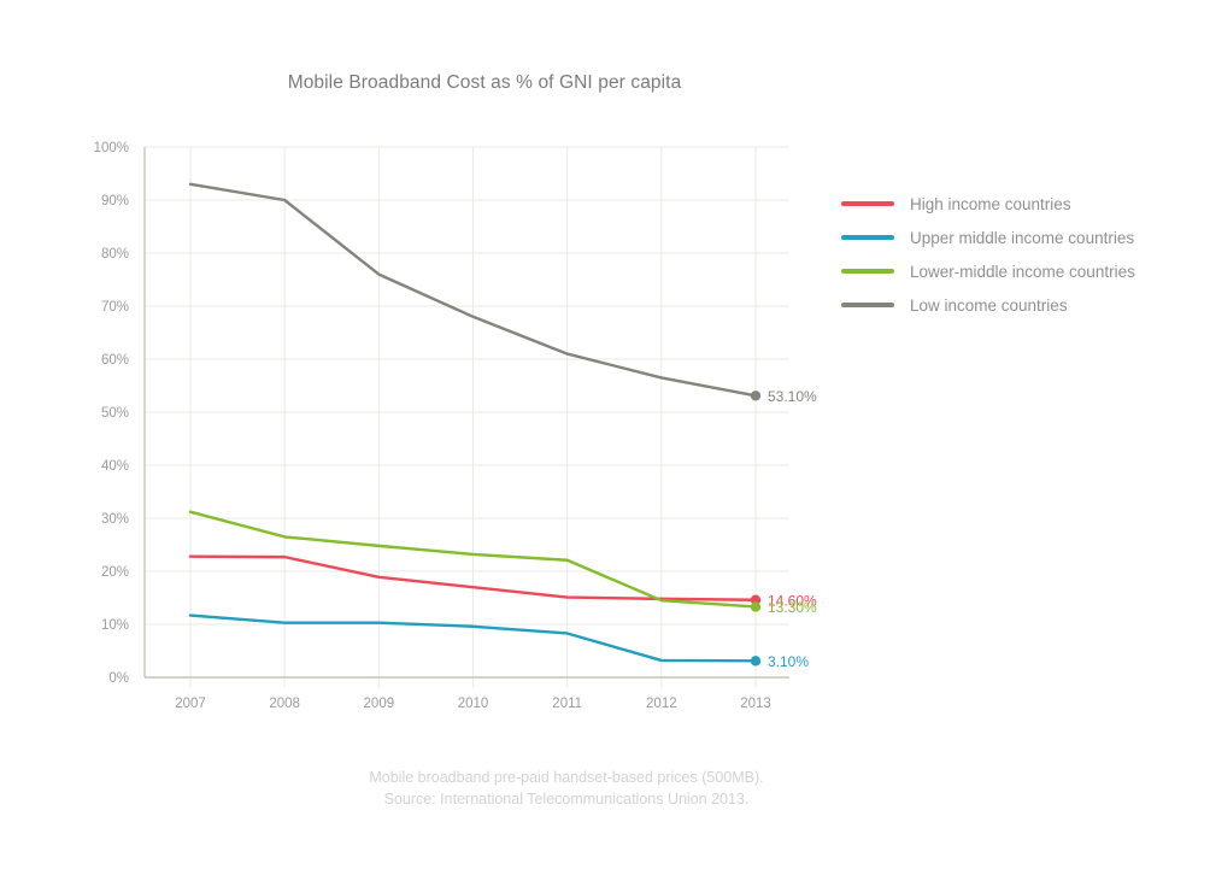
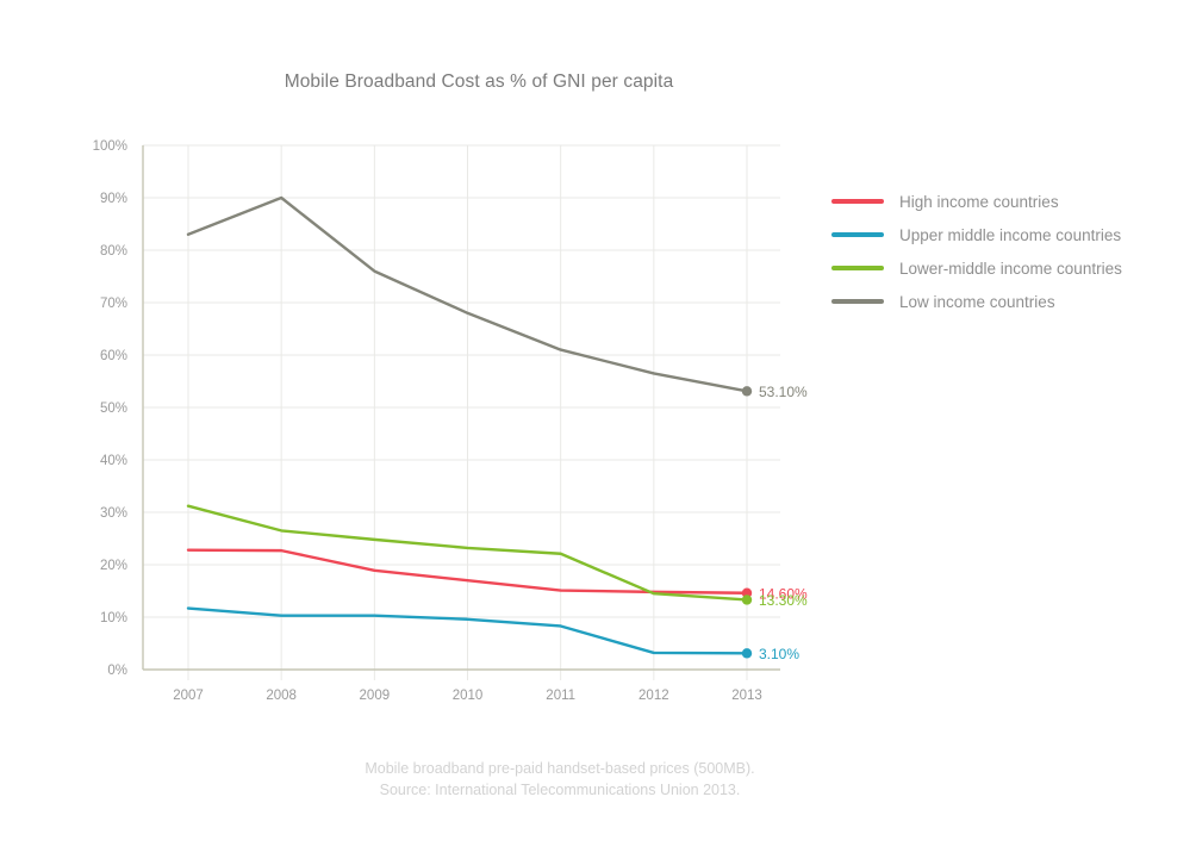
Low income countries/2007: 93% -> 83%
